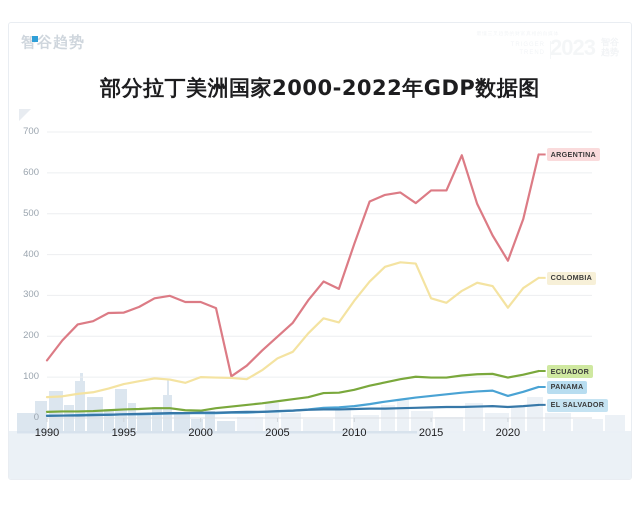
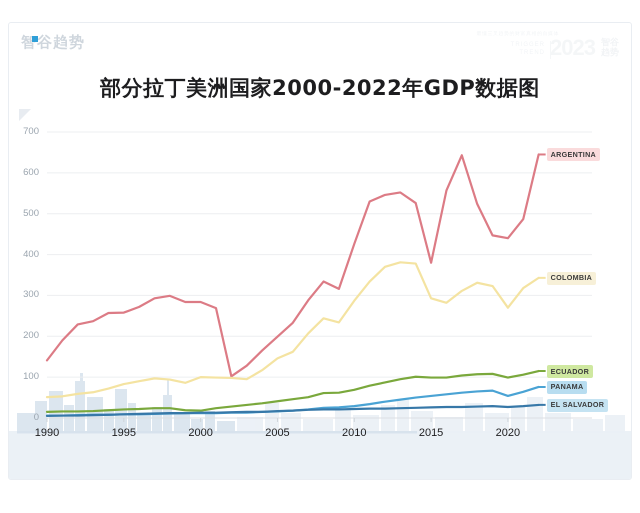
ARGENTINA/2015: 560 -> 380
ARGENTINA/2020: 380 -> 440
